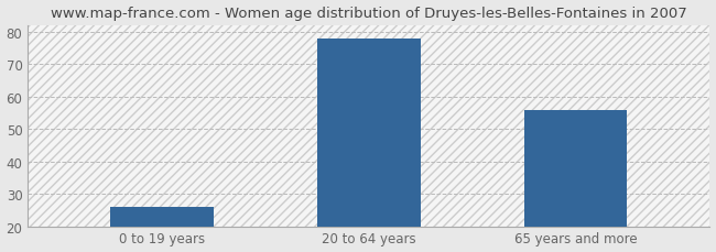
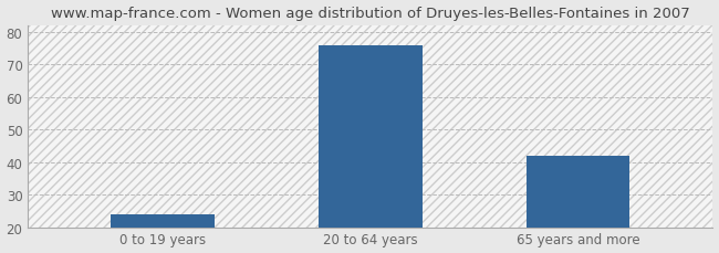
0 to 19 years: 26 -> 24
20 to 64 years: 78 -> 76
65 years and more: 56 -> 42
